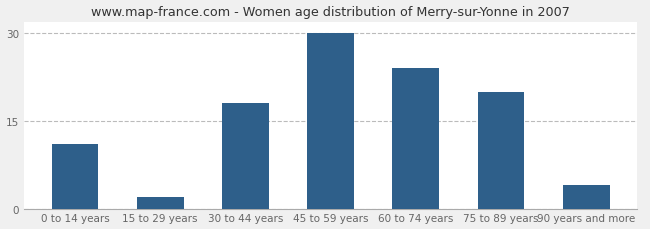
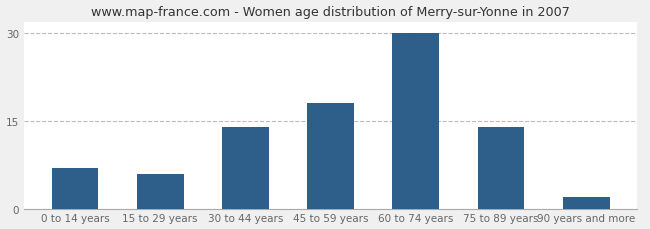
0 to 14 years: 11 -> 7
15 to 29 years: 2 -> 6
30 to 44 years: 18 -> 14
45 to 59 years: 30 -> 18
60 to 74 years: 24 -> 30
75 to 89 years: 20 -> 14
90 years and more: 4 -> 2
